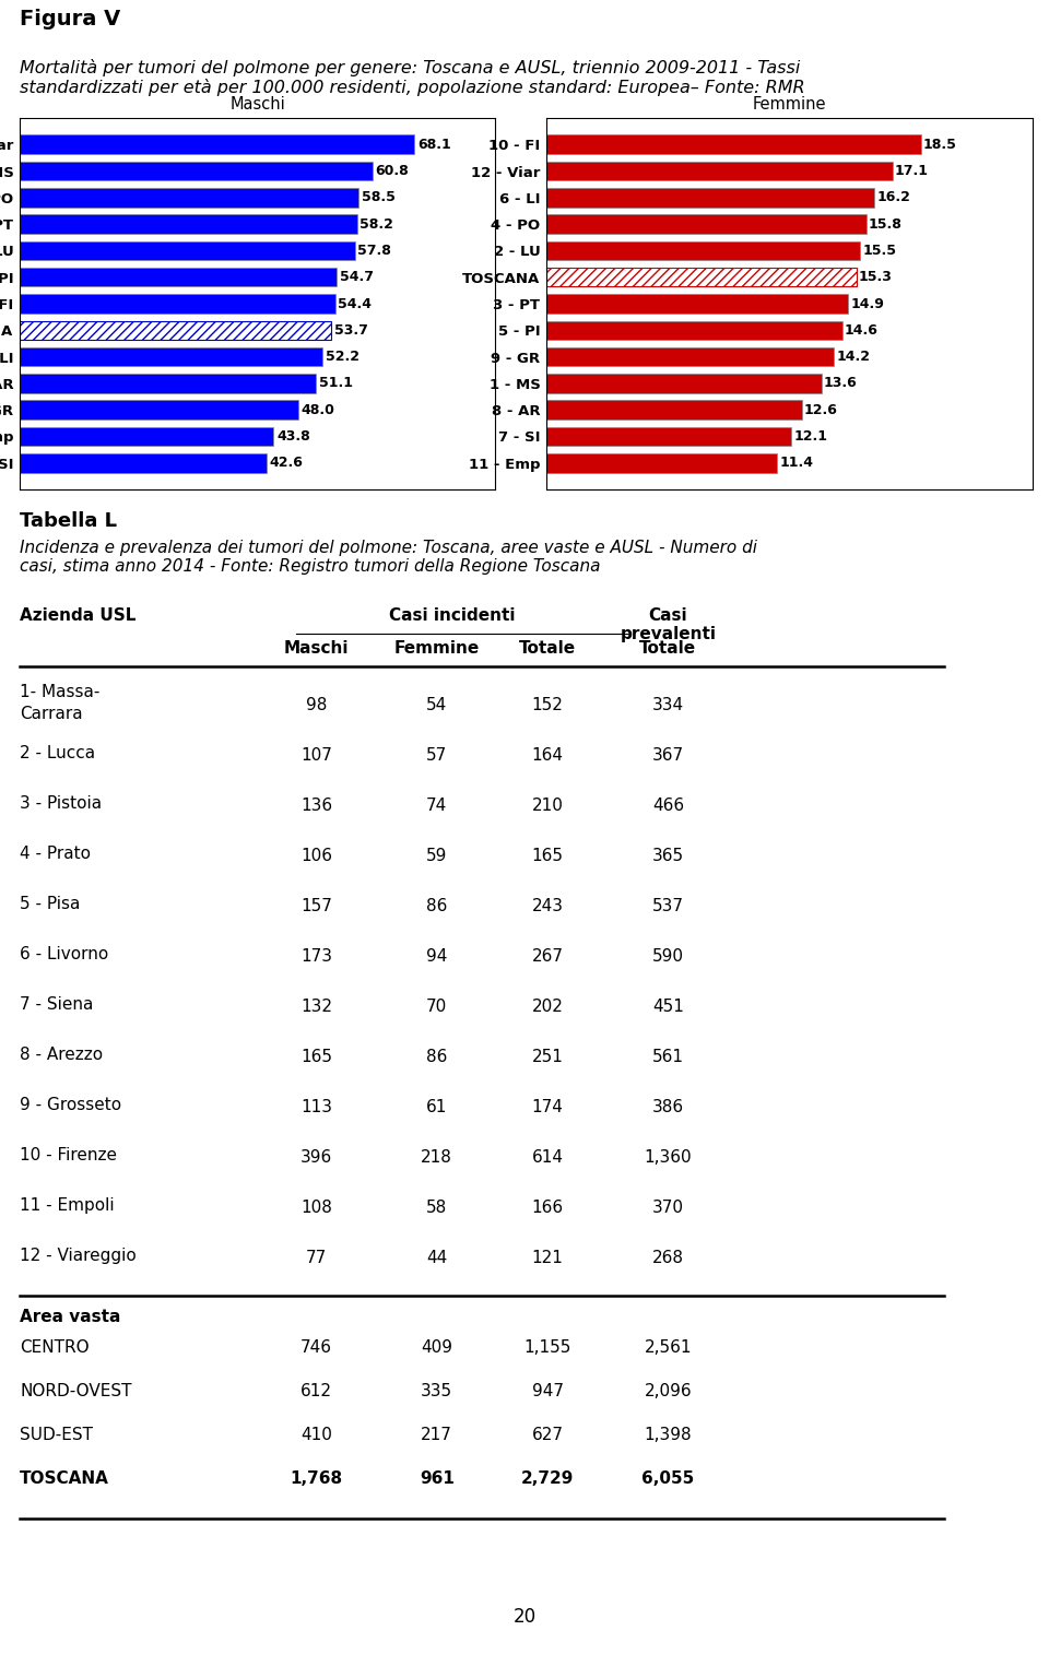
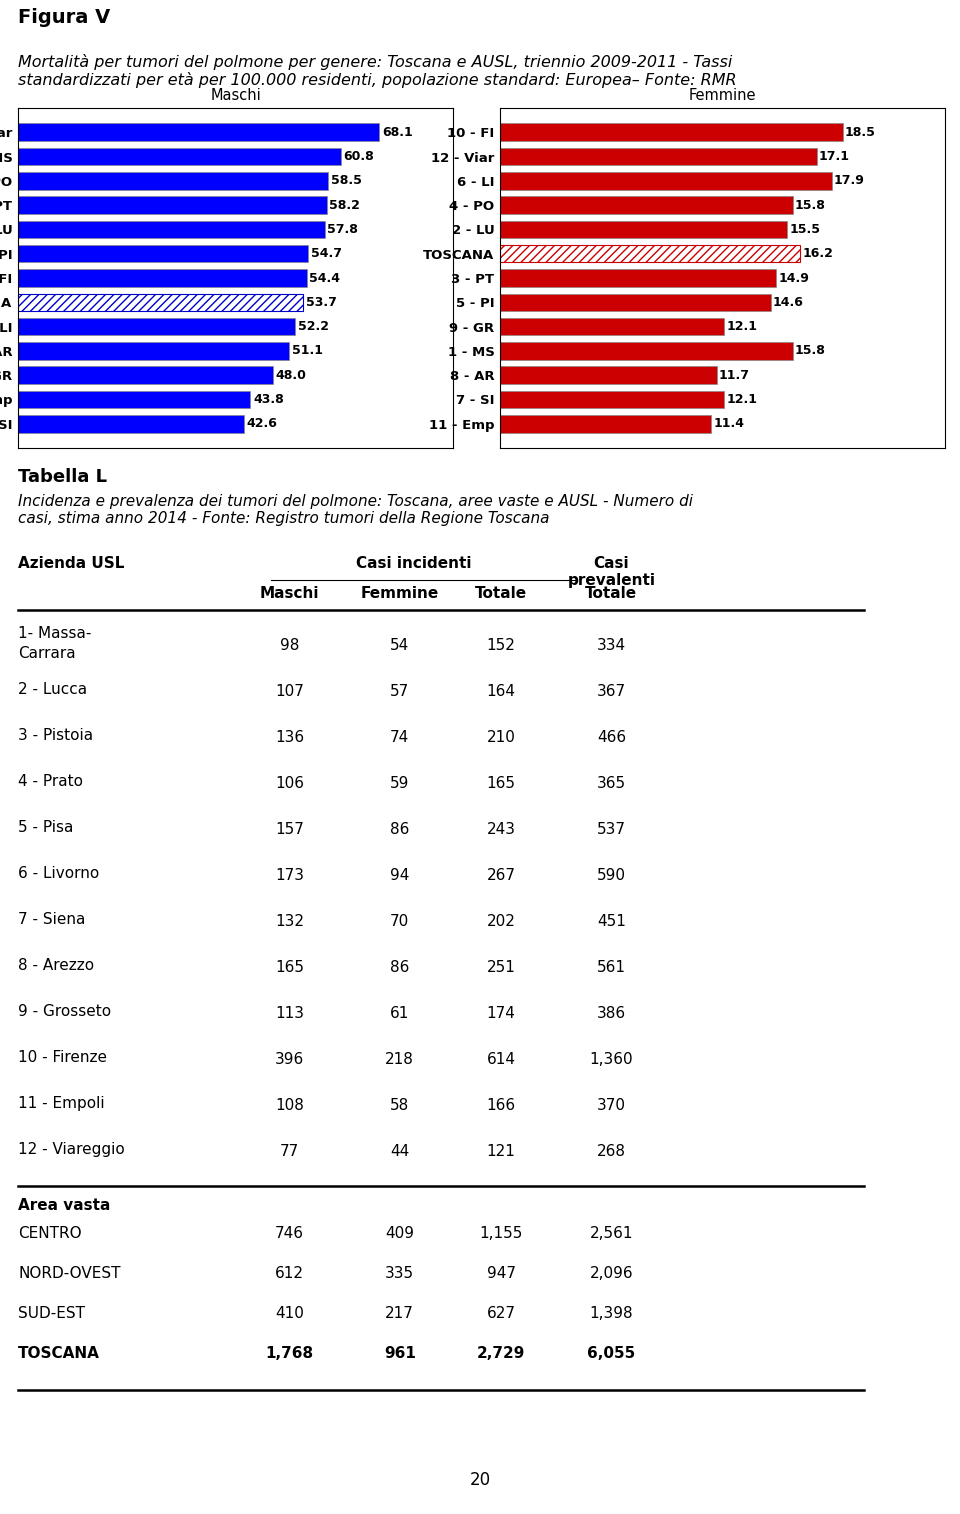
Femmine/6 - LI: 16.2 -> 17.9
Femmine/TOSCANA: 15.3 -> 16.2
Femmine/9 - GR: 14.2 -> 12.1
Femmine/1 - MS: 13.6 -> 15.8
Femmine/8 - AR: 12.6 -> 11.7
